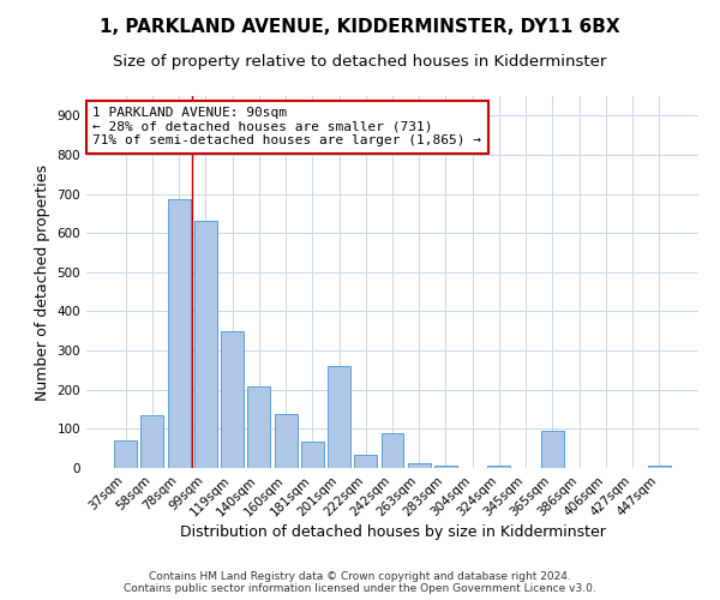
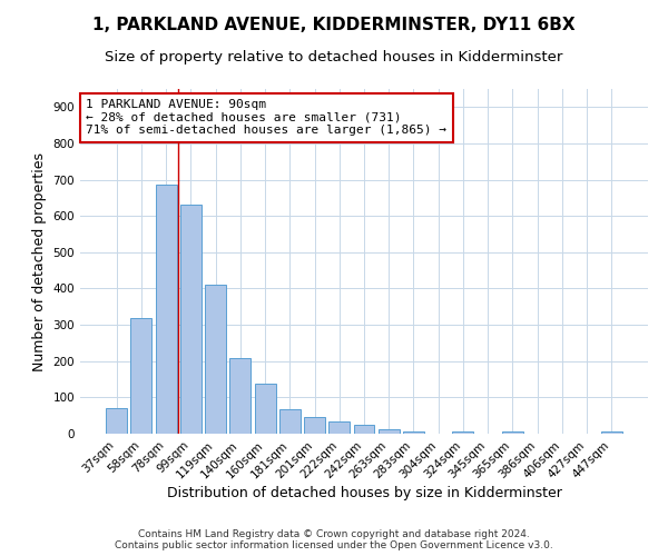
58sqm: 135 -> 320
119sqm: 350 -> 410
201sqm: 260 -> 47
242sqm: 90 -> 23
365sqm: 95 -> 7
